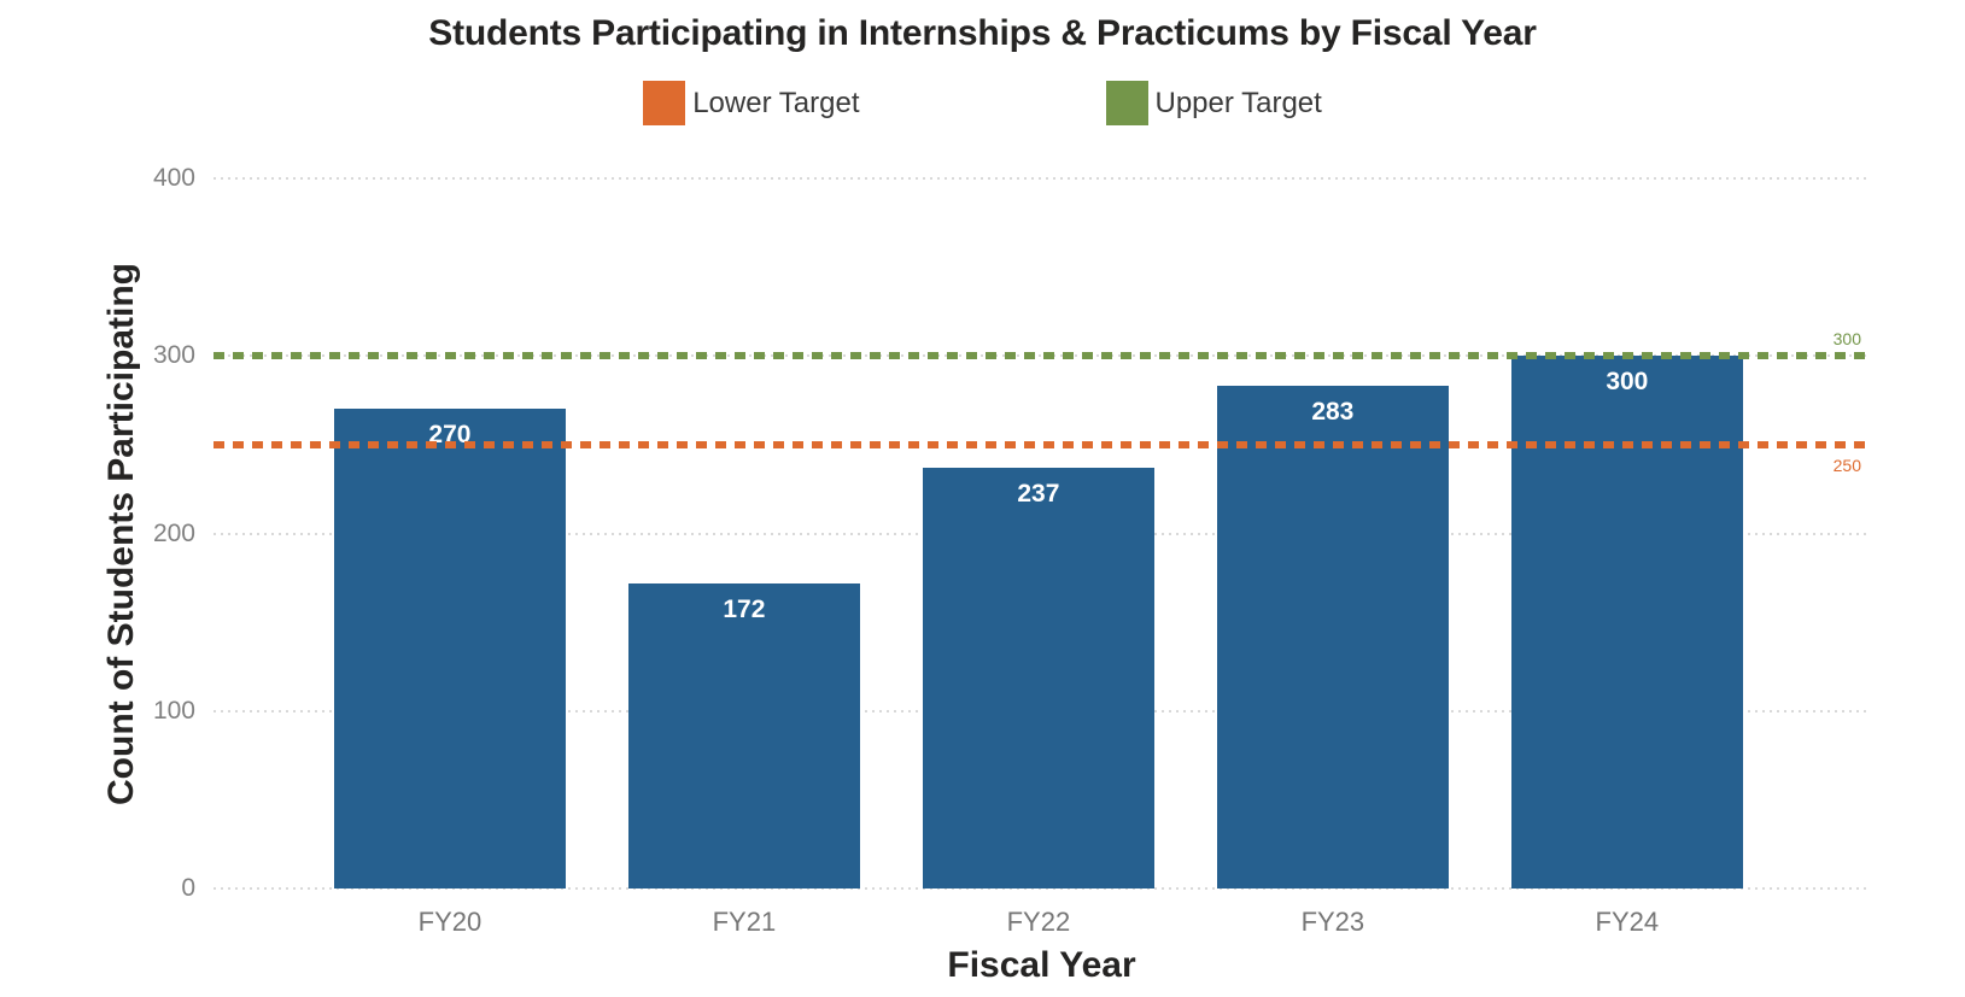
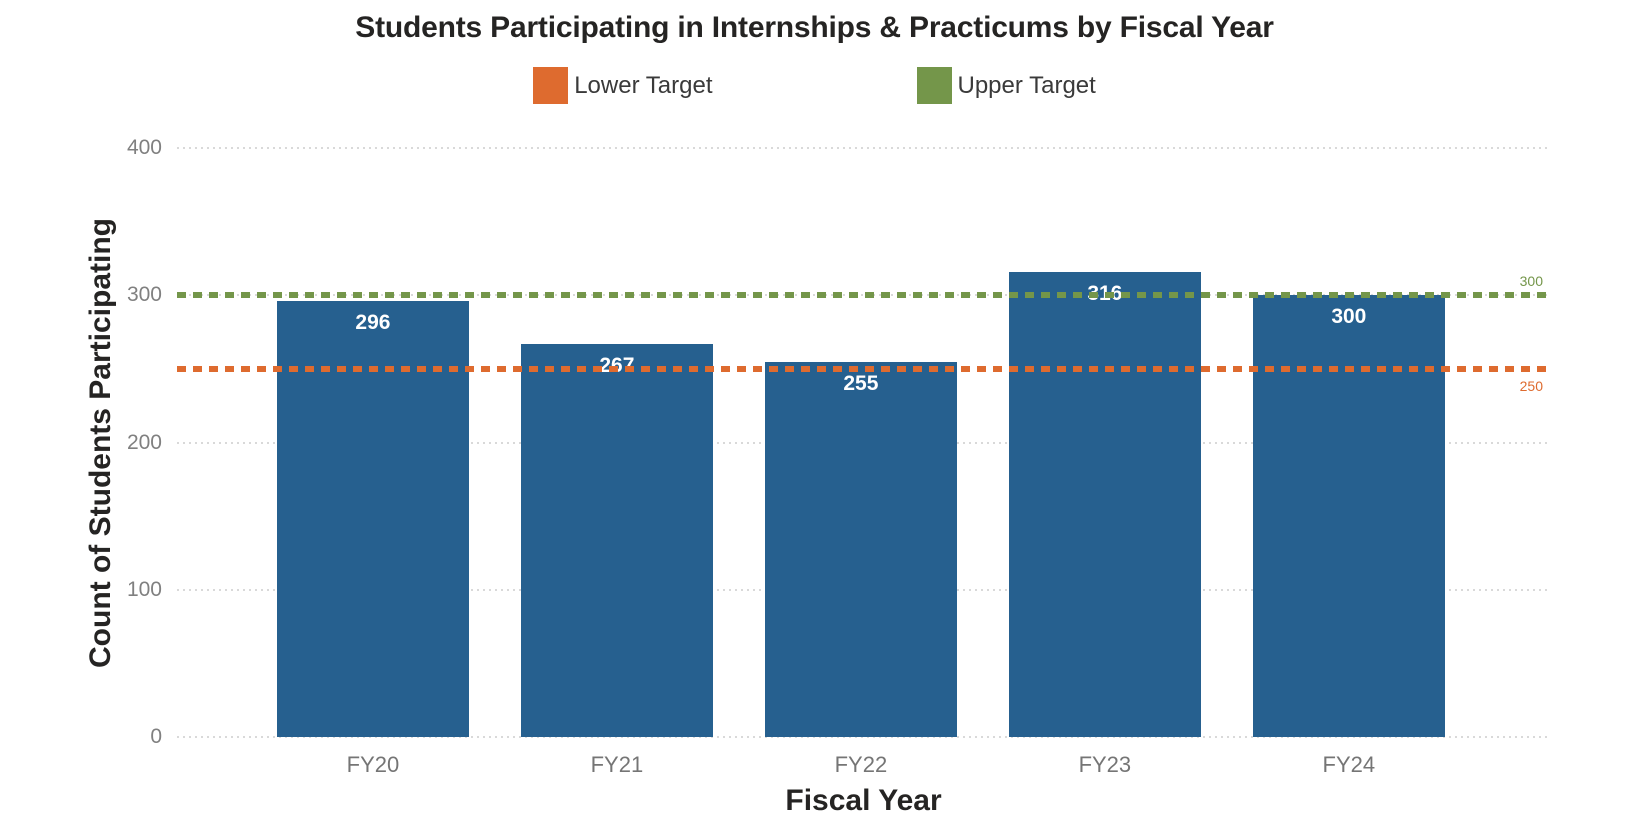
FY20: 270 -> 296
FY21: 172 -> 267
FY22: 237 -> 255
FY23: 283 -> 316
